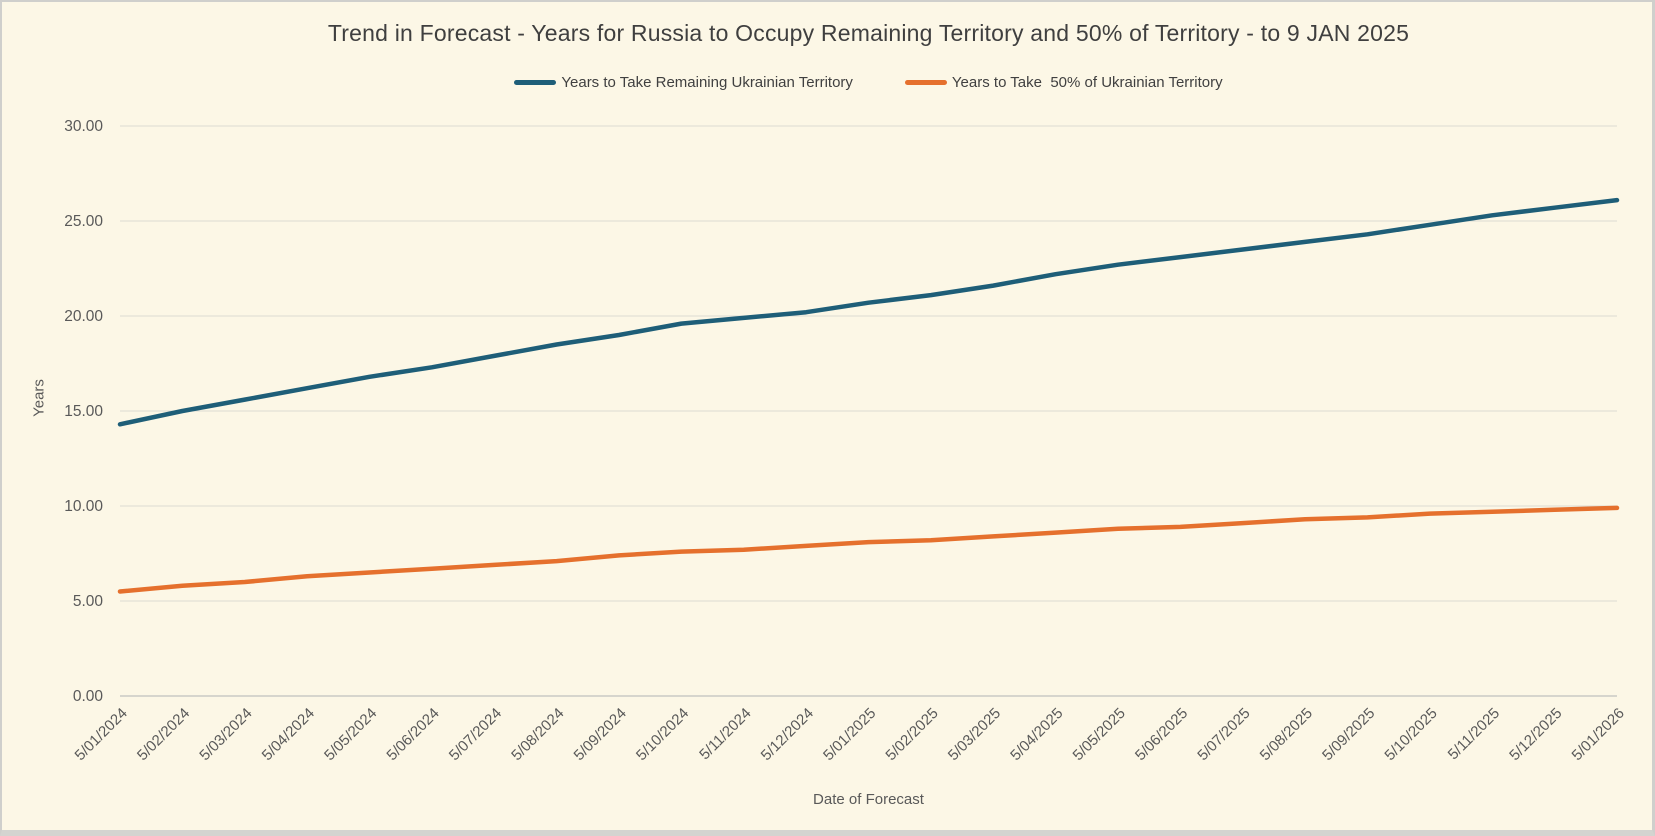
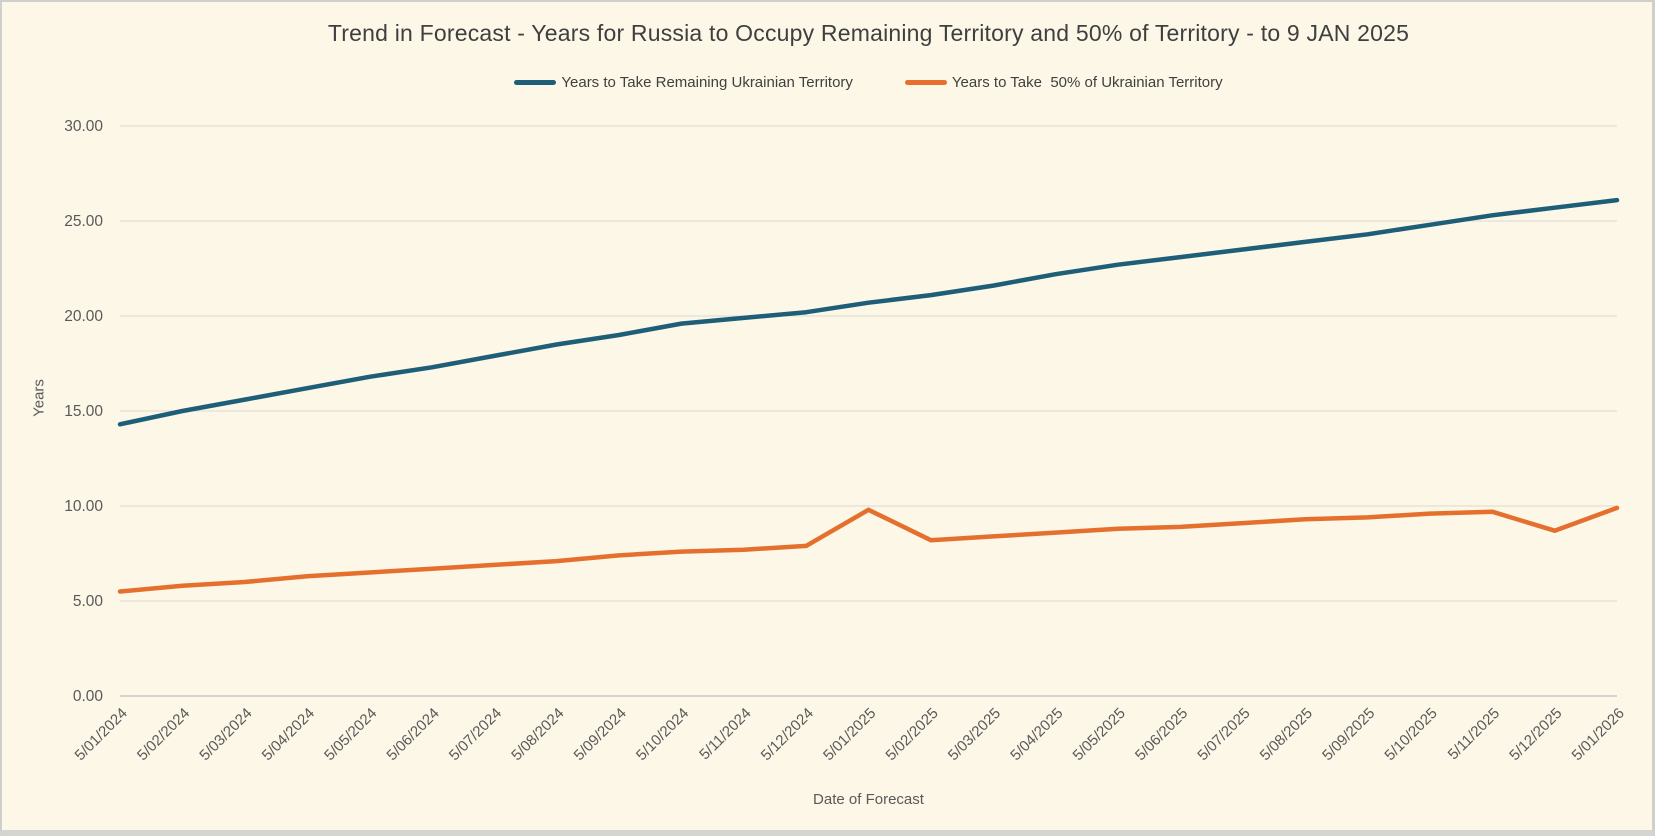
Years to Take 50% of Ukrainian Territory/5/01/2025: 8.1 -> 9.8
Years to Take 50% of Ukrainian Territory/5/12/2025: 9.8 -> 8.7
